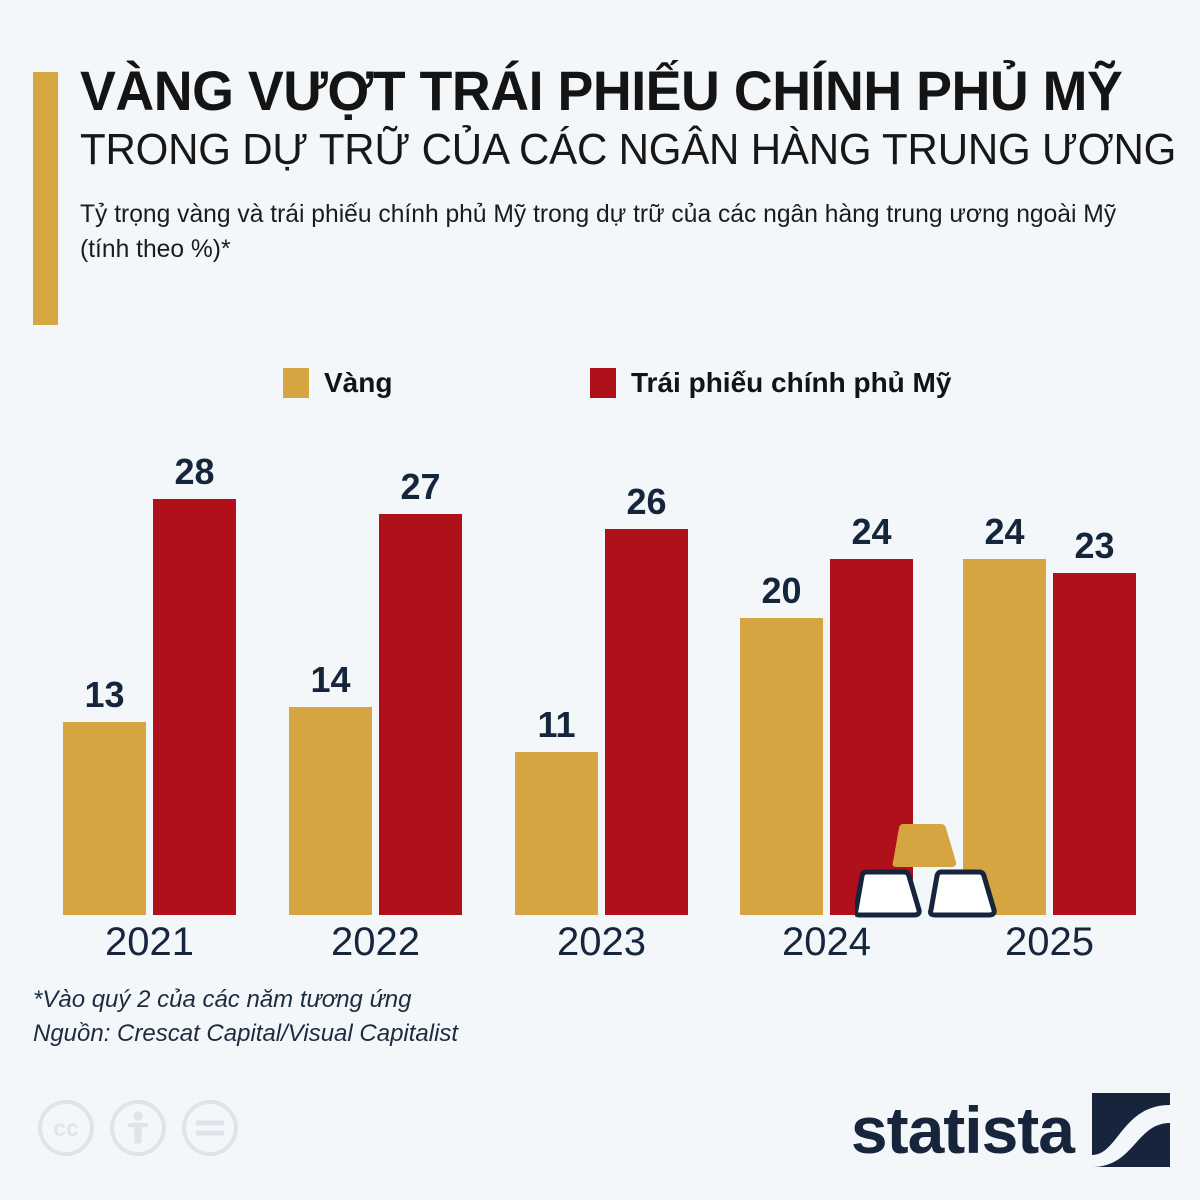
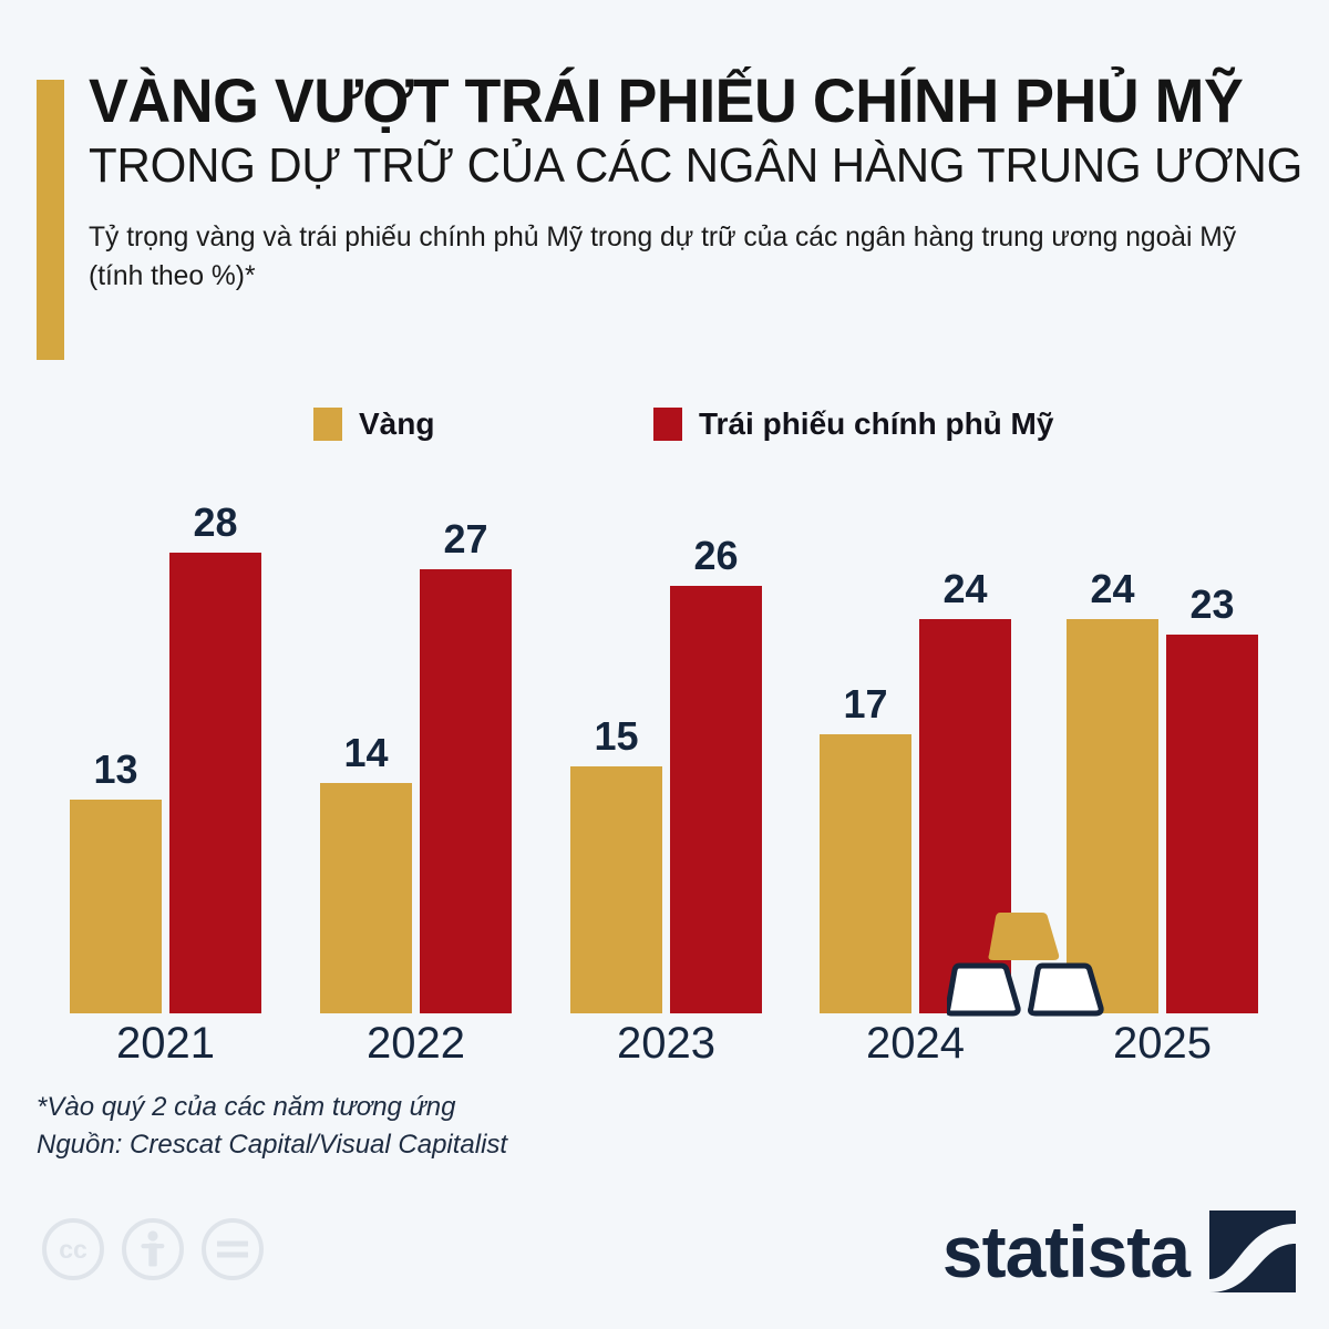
Vàng/2023: 11 -> 15
Vàng/2024: 20 -> 17
